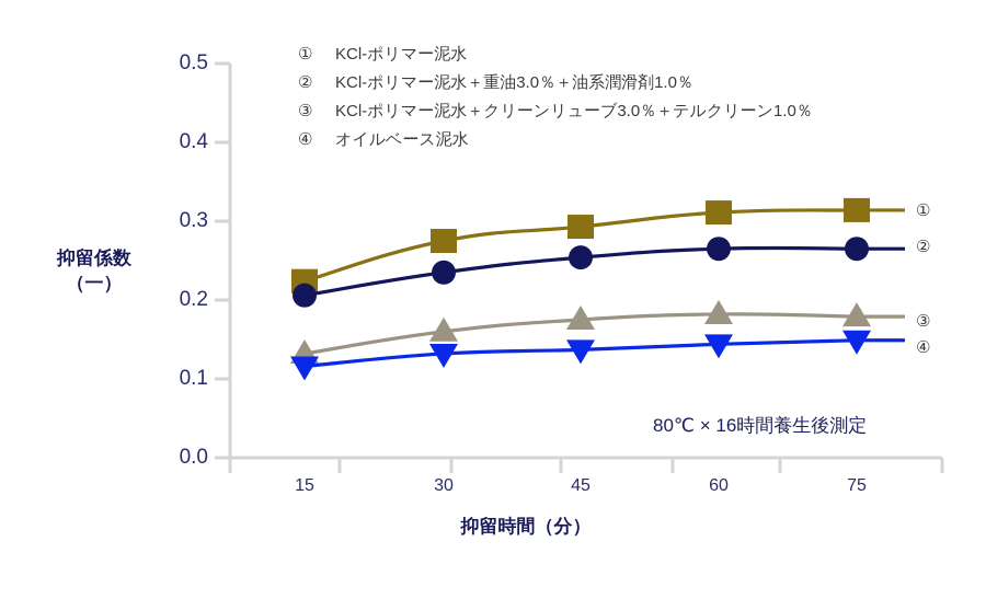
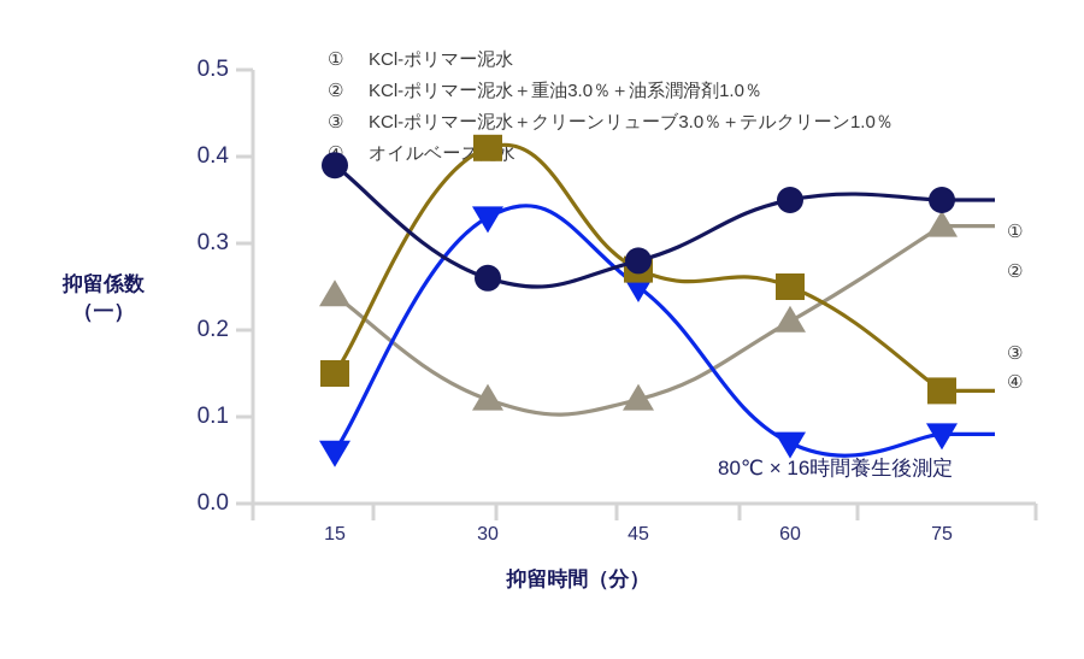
① KCl-ポリマー泥水/15: 0.21 -> 0.39
② KCl-ポリマー泥水＋重油3.0％＋油系潤滑剤1.0％/15: 0.22 -> 0.15
③ KCl-ポリマー泥水＋クリーンリューブ3.0％＋テルクリーン1.0％/15: 0.13 -> 0.24
④ オイルベース泥水/15: 0.12 -> 0.06
① KCl-ポリマー泥水/30: 0.23 -> 0.26
② KCl-ポリマー泥水＋重油3.0％＋油系潤滑剤1.0％/30: 0.28 -> 0.41
③ KCl-ポリマー泥水＋クリーンリューブ3.0％＋テルクリーン1.0％/30: 0.16 -> 0.12
④ オイルベース泥水/30: 0.13 -> 0.33
① KCl-ポリマー泥水/45: 0.25 -> 0.28
② KCl-ポリマー泥水＋重油3.0％＋油系潤滑剤1.0％/45: 0.29 -> 0.27
③ KCl-ポリマー泥水＋クリーンリューブ3.0％＋テルクリーン1.0％/45: 0.17 -> 0.12
④ オイルベース泥水/45: 0.14 -> 0.25
① KCl-ポリマー泥水/60: 0.27 -> 0.35
② KCl-ポリマー泥水＋重油3.0％＋油系潤滑剤1.0％/60: 0.31 -> 0.25
③ KCl-ポリマー泥水＋クリーンリューブ3.0％＋テルクリーン1.0％/60: 0.18 -> 0.21
④ オイルベース泥水/60: 0.14 -> 0.07
① KCl-ポリマー泥水/75: 0.27 -> 0.35
② KCl-ポリマー泥水＋重油3.0％＋油系潤滑剤1.0％/75: 0.31 -> 0.13
③ KCl-ポリマー泥水＋クリーンリューブ3.0％＋テルクリーン1.0％/75: 0.18 -> 0.32
④ オイルベース泥水/75: 0.15 -> 0.08
